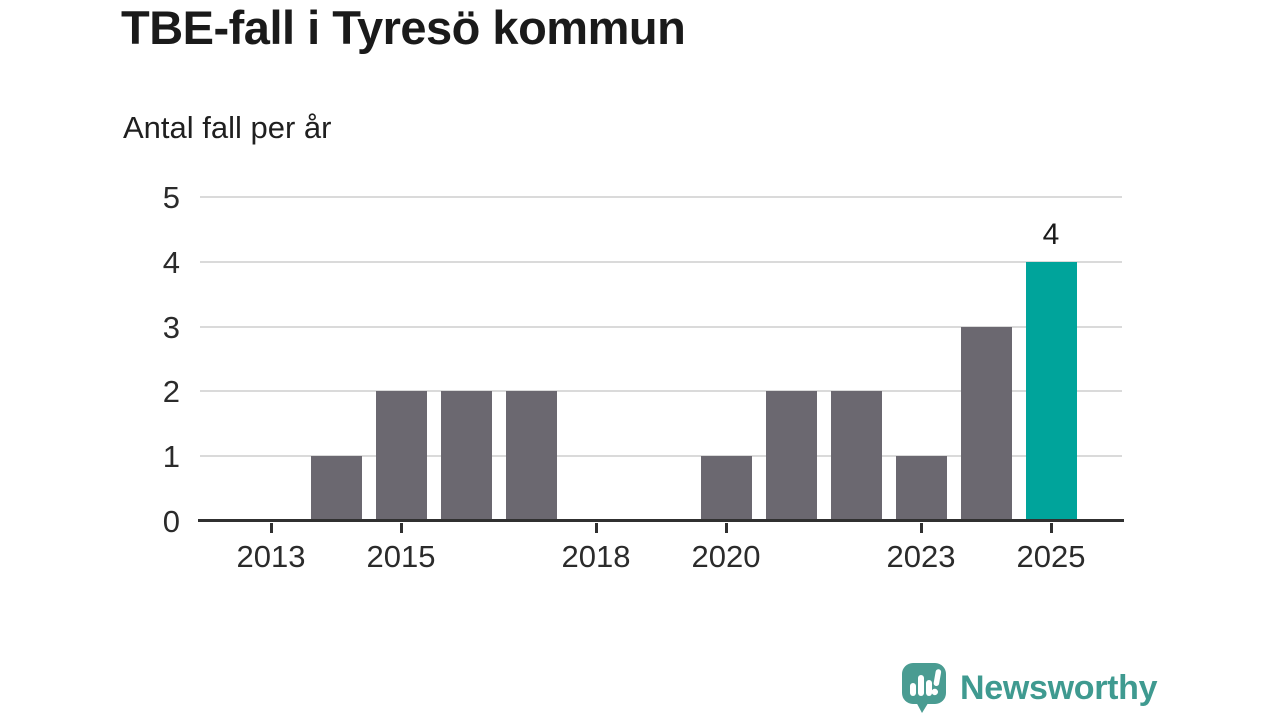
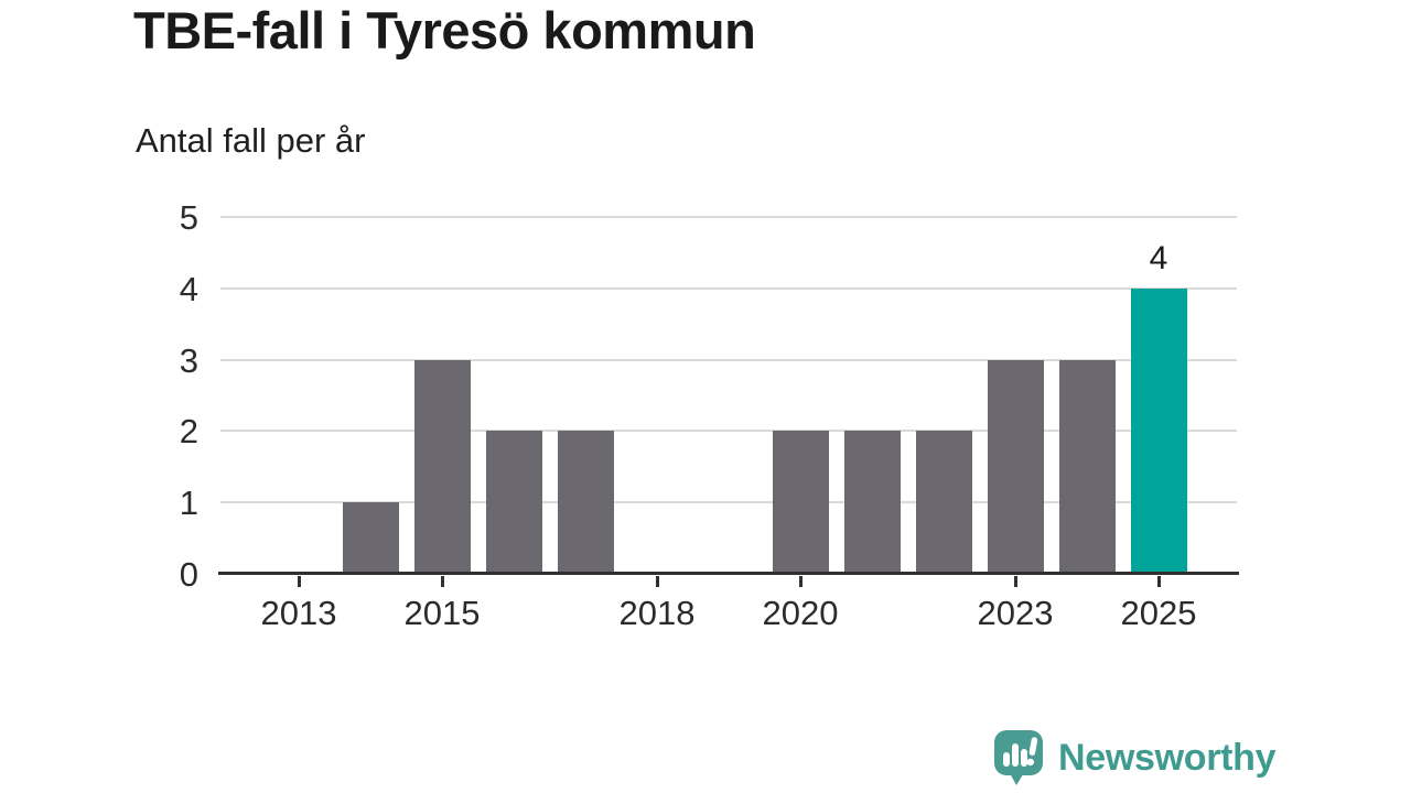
2015: 2 -> 3
2020: 1 -> 2
2023: 1 -> 3
